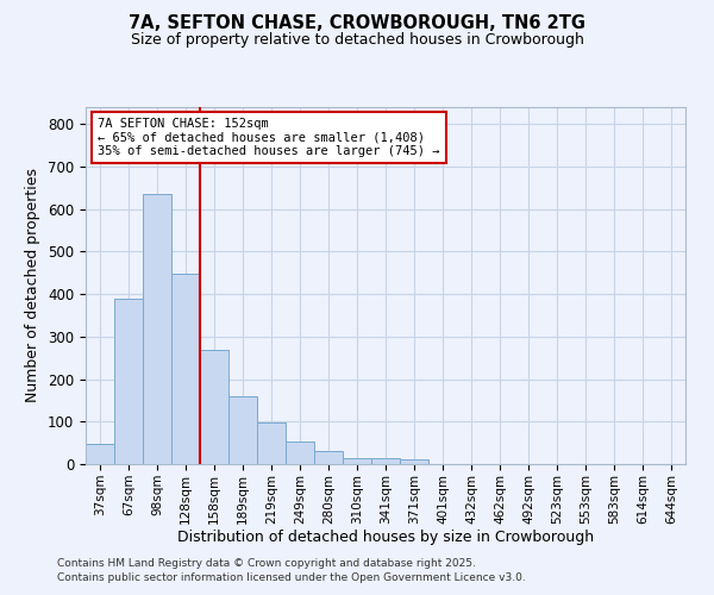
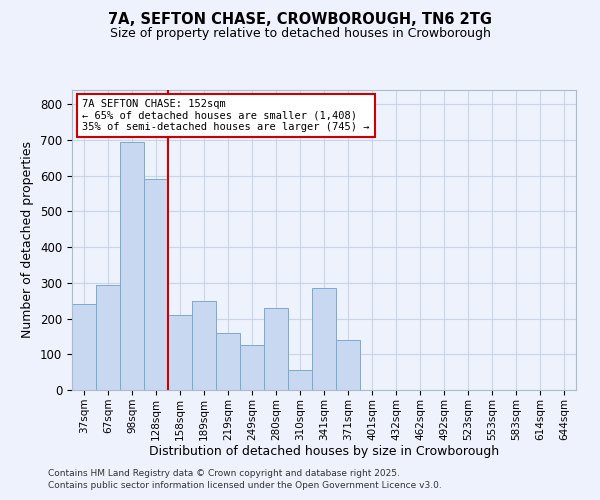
37sqm: 47 -> 240
67sqm: 390 -> 295
98sqm: 635 -> 695
128sqm: 447 -> 590
158sqm: 270 -> 210
189sqm: 160 -> 250
219sqm: 98 -> 160
249sqm: 52 -> 125
280sqm: 30 -> 230
310sqm: 13 -> 55
341sqm: 13 -> 285
371sqm: 10 -> 140
